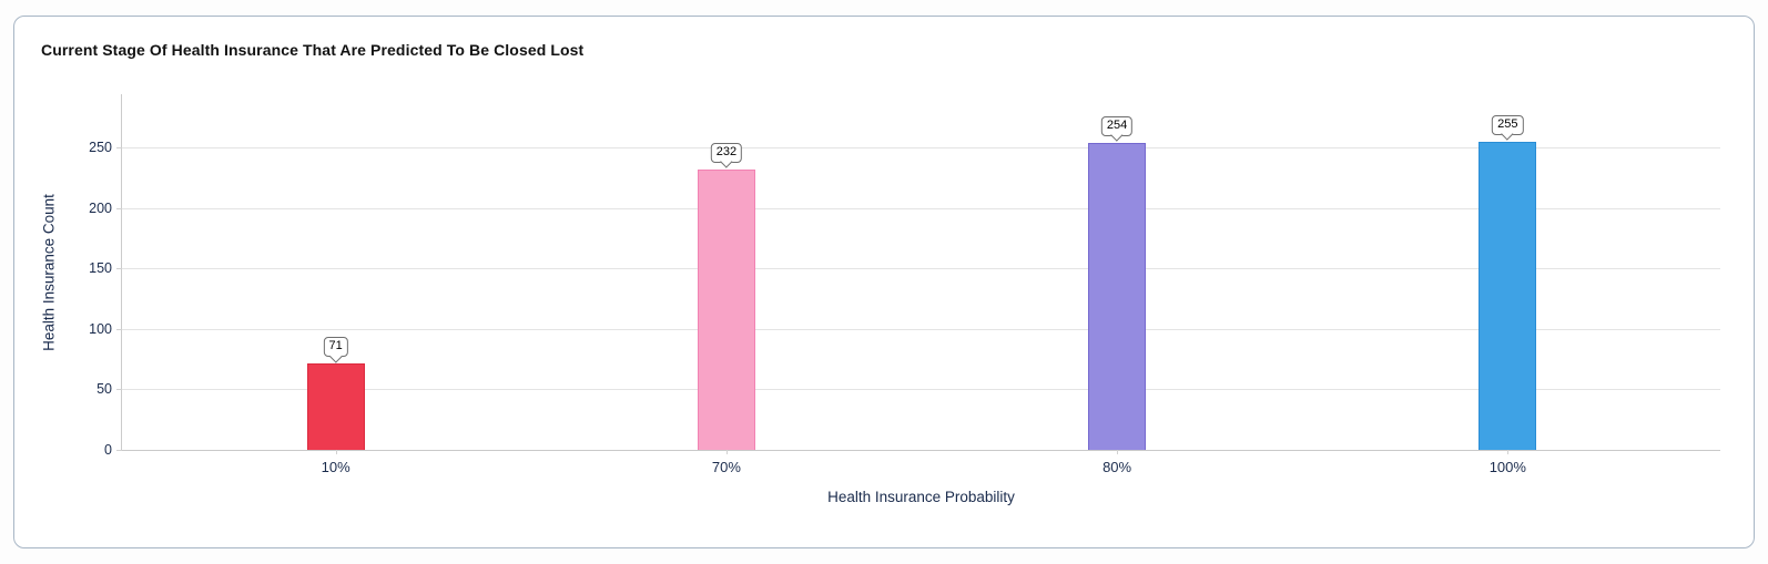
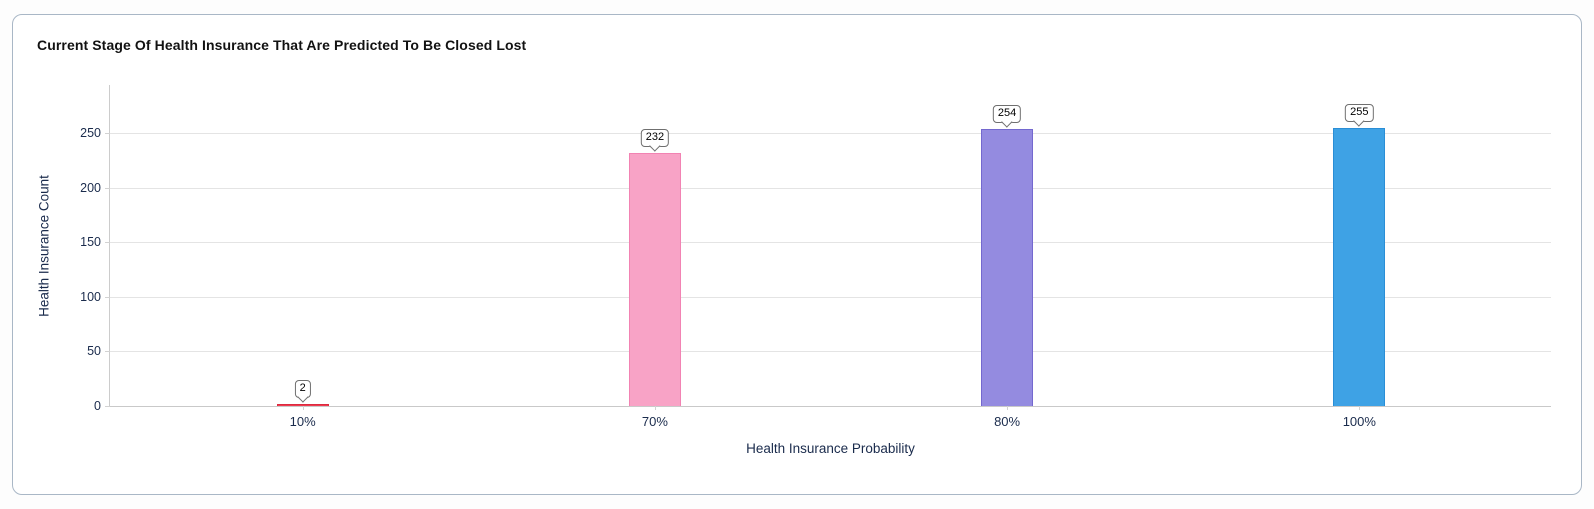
10%: 71 -> 2
